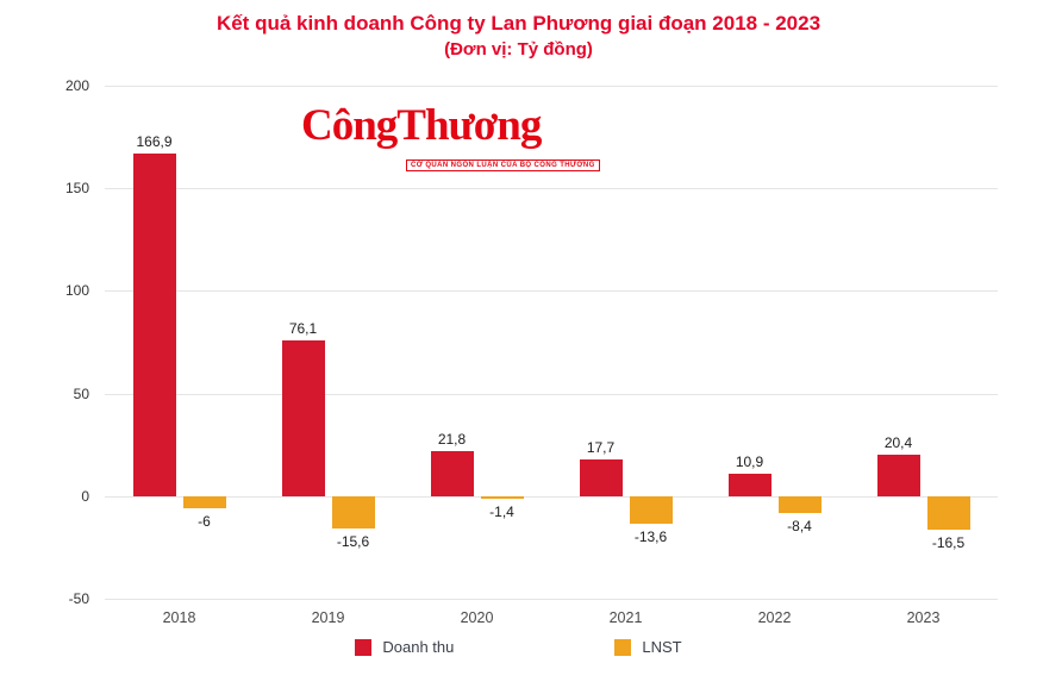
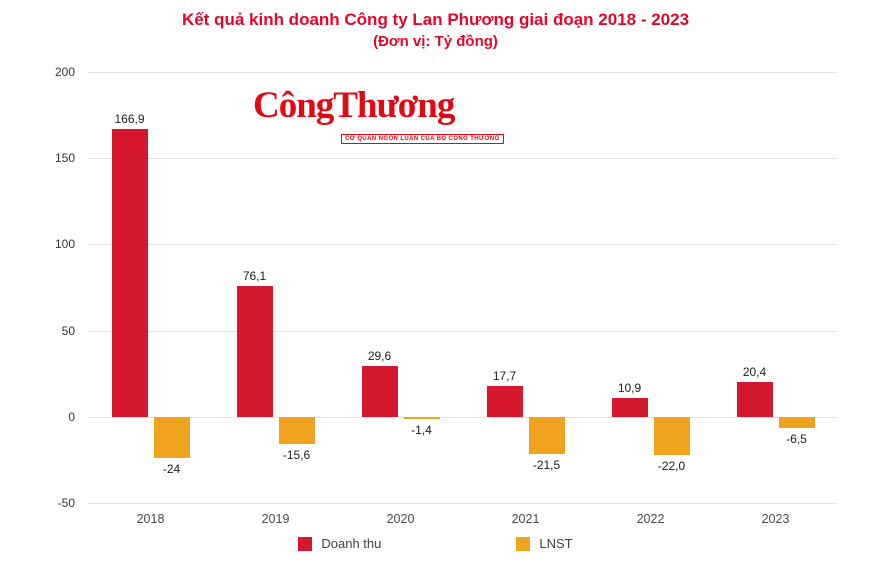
LNST/2018: -6 -> -24
Doanh thu/2020: 21,8 -> 29,6
LNST/2021: -13,6 -> -21,5
LNST/2022: -8,4 -> -22,0
LNST/2023: -16,5 -> -6,5
